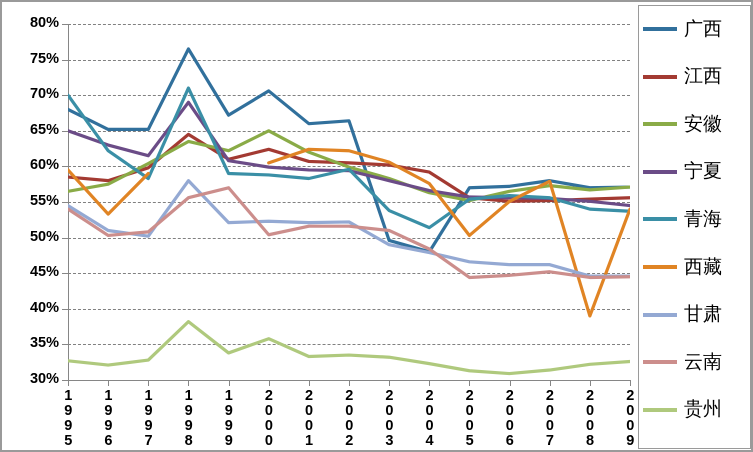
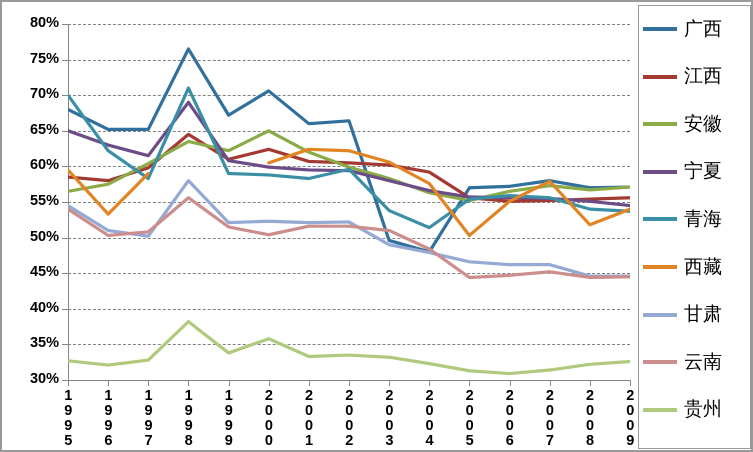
云南/1999: 57% -> 52%
西藏/2008: 39% -> 52%
